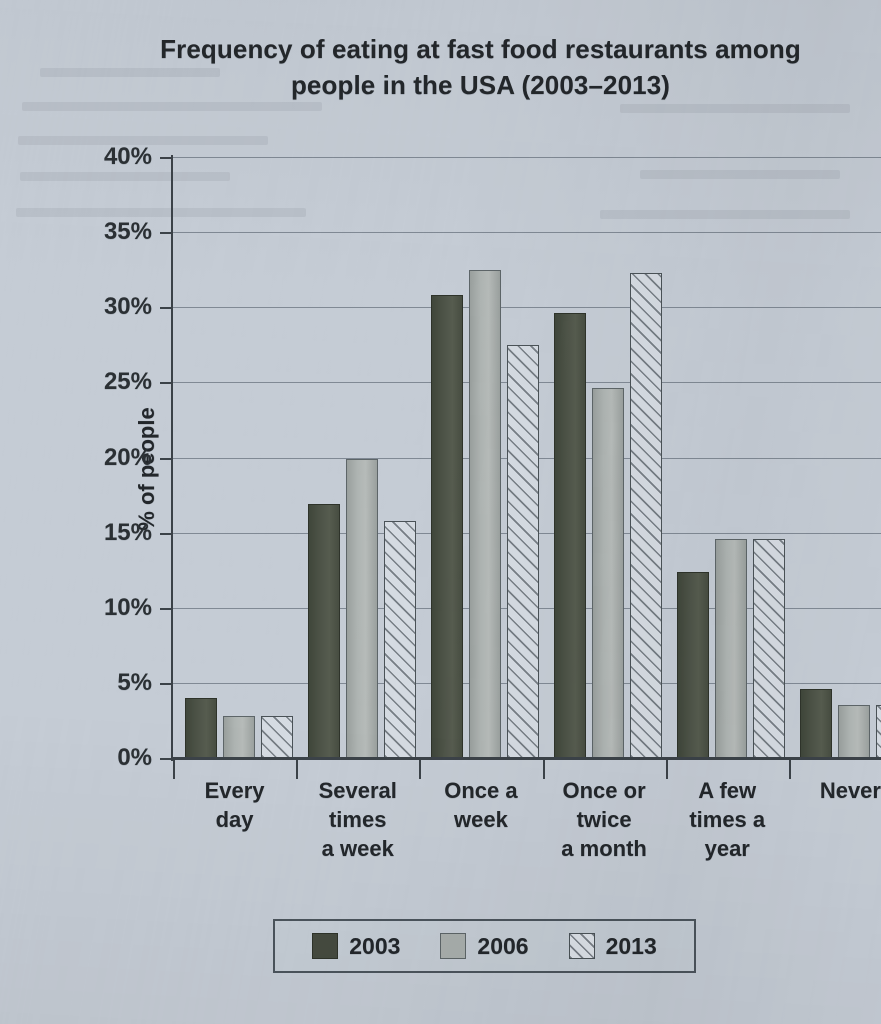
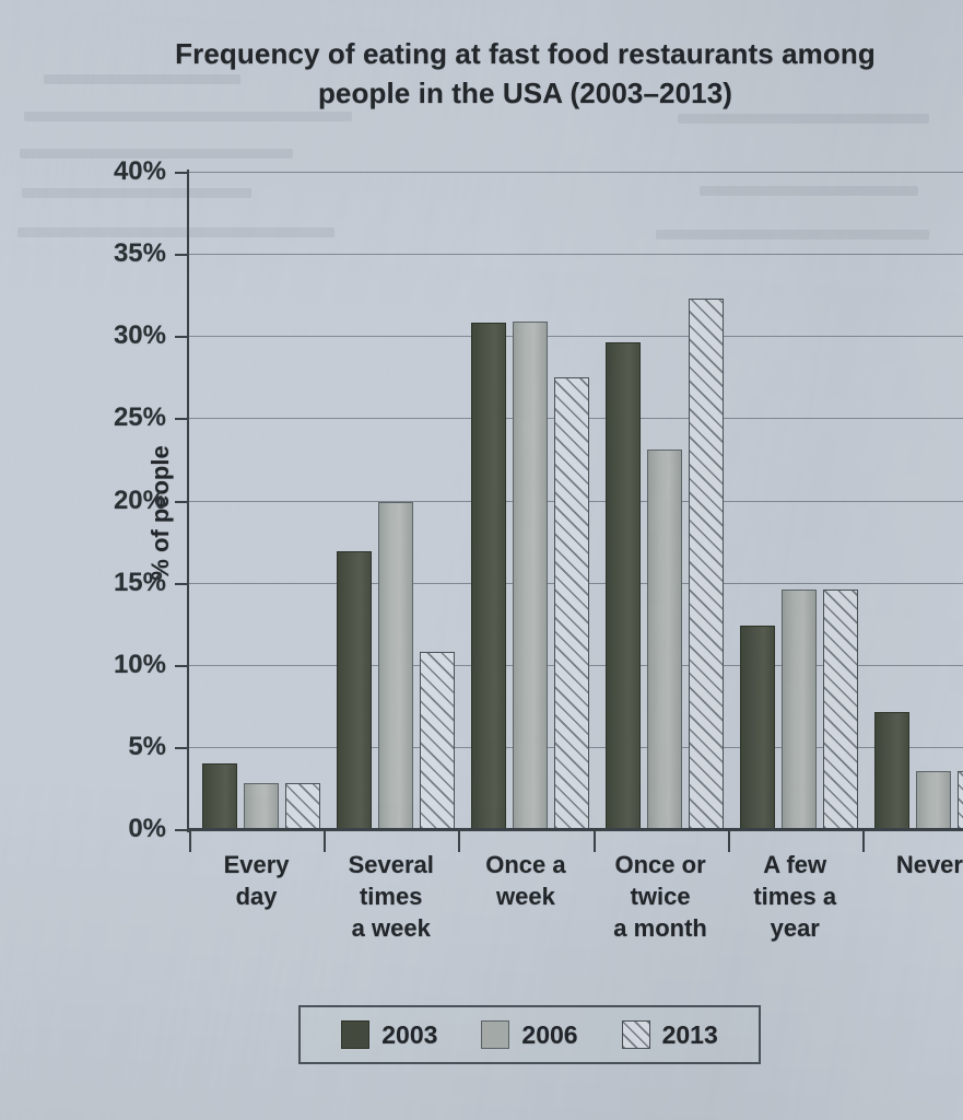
2013/Several times a week: 15.8% -> 10.8%
2006/Once a week: 32.5% -> 30.9%
2006/Once or twice a month: 24.6% -> 23.1%
2003/Never: 4.6% -> 7.1%
